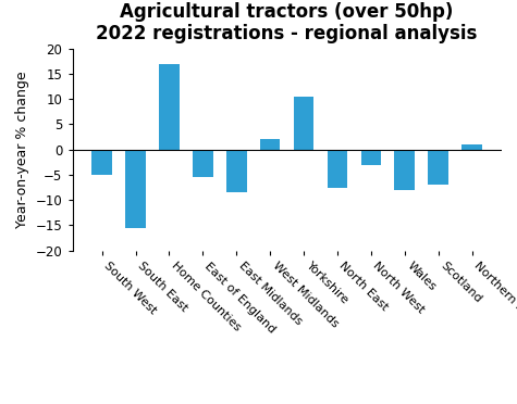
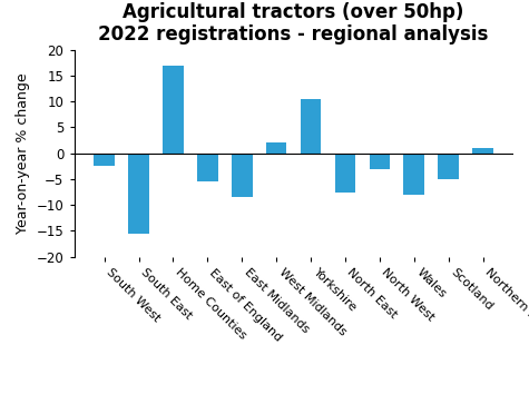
South West: -5.0 -> -2.5
Scotland: -7.0 -> -5.0
